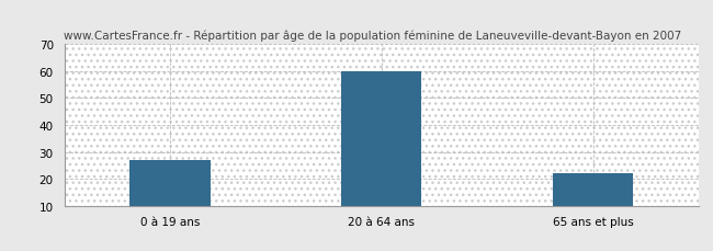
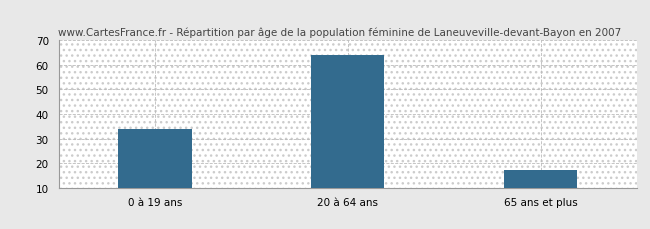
0 à 19 ans: 27 -> 34
20 à 64 ans: 60 -> 64
65 ans et plus: 22 -> 17
